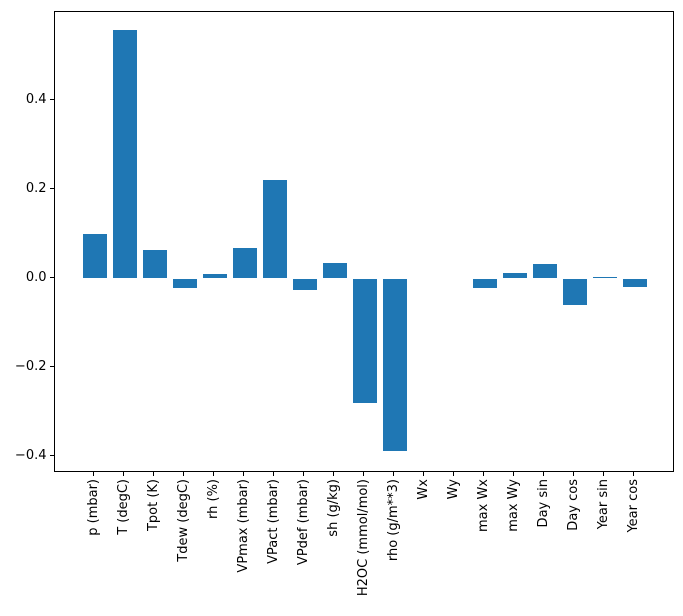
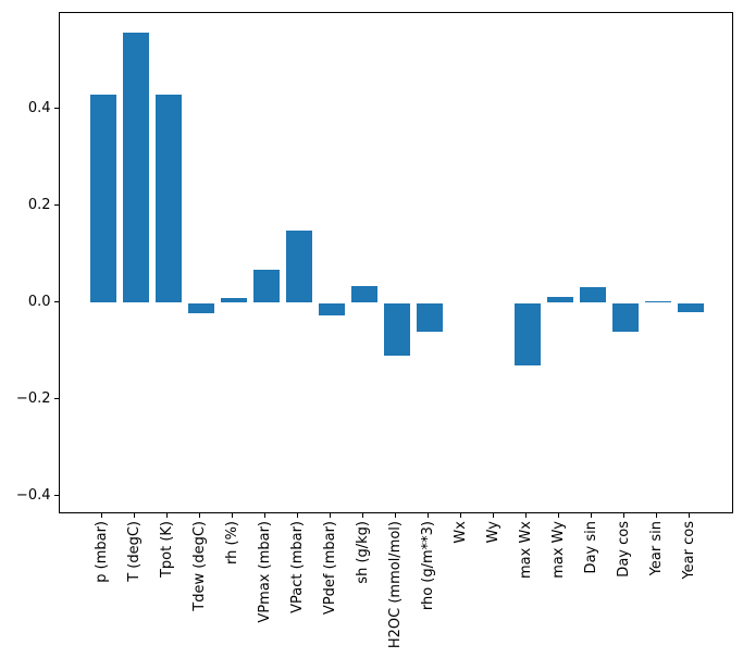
p (mbar): 0.10 -> 0.43
Tpot (K): 0.06 -> 0.43
VPact (mbar): 0.22 -> 0.15
H2OC (mmol/mol): -0.28 -> -0.11
rho (g/m**3): -0.39 -> -0.06
max Wx: -0.02 -> -0.13
